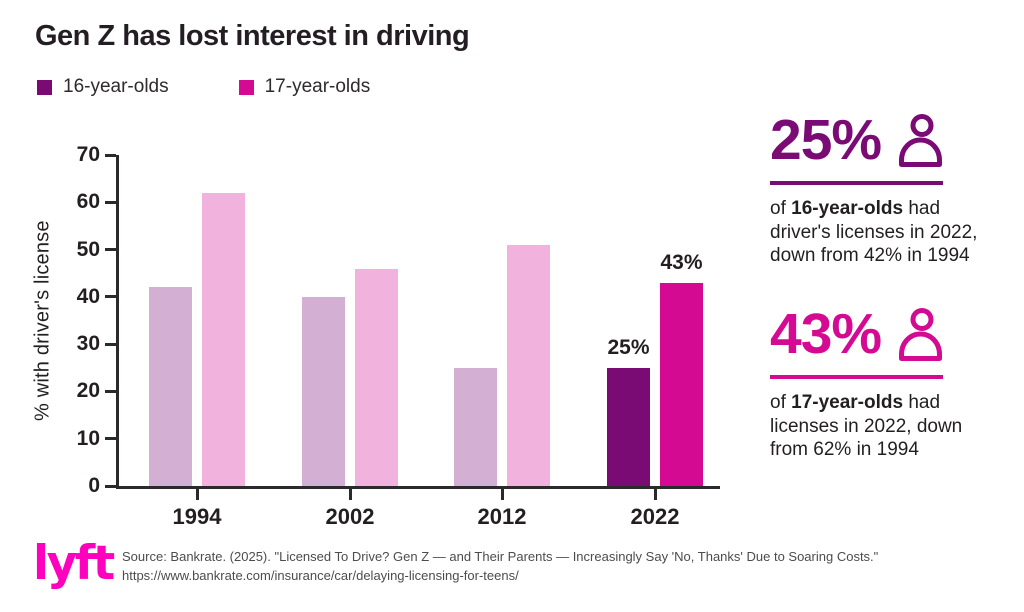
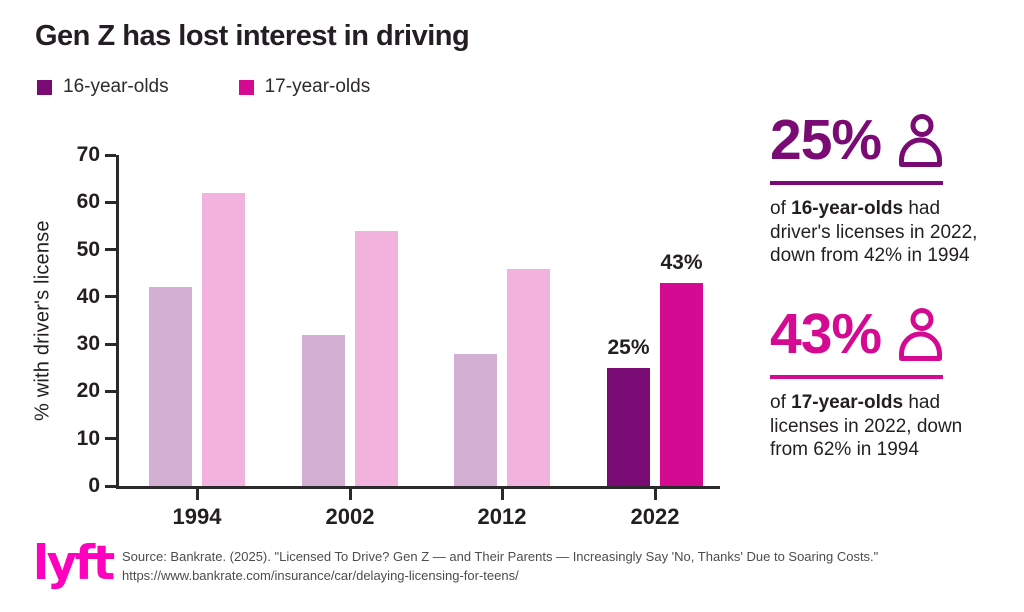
16-year-olds/2002: 40 -> 32
17-year-olds/2002: 46 -> 54
16-year-olds/2012: 25 -> 28
17-year-olds/2012: 51 -> 46
